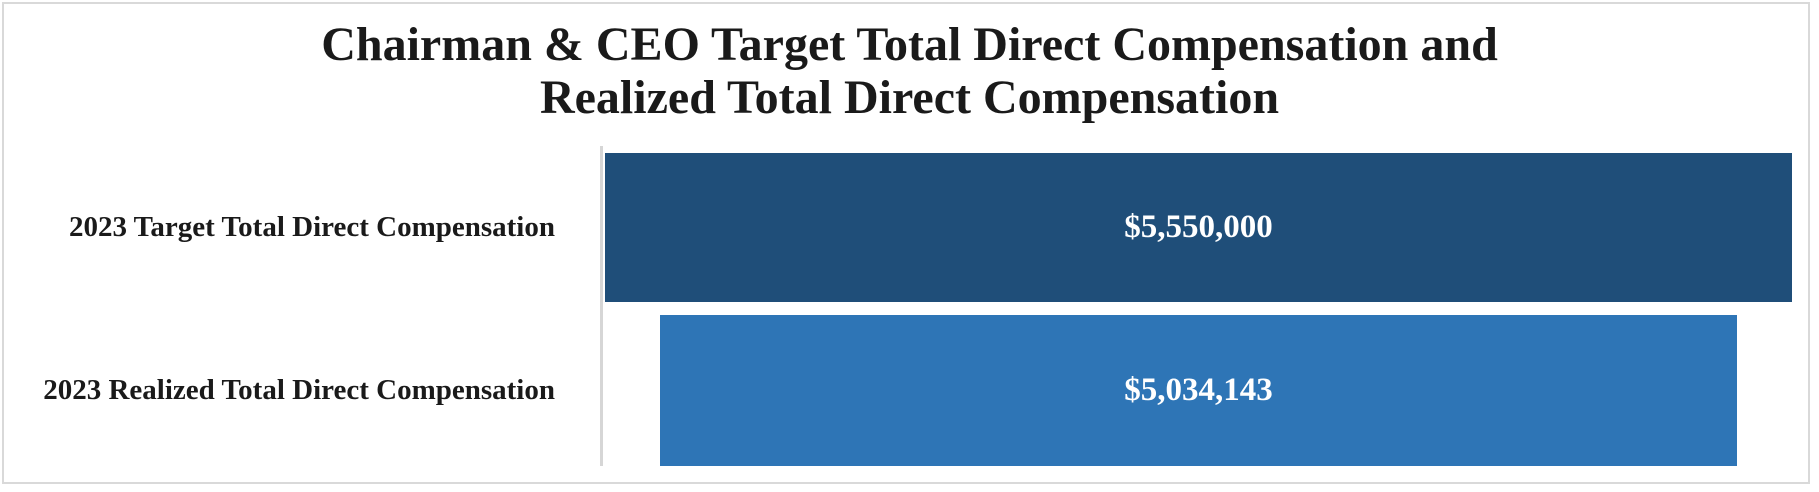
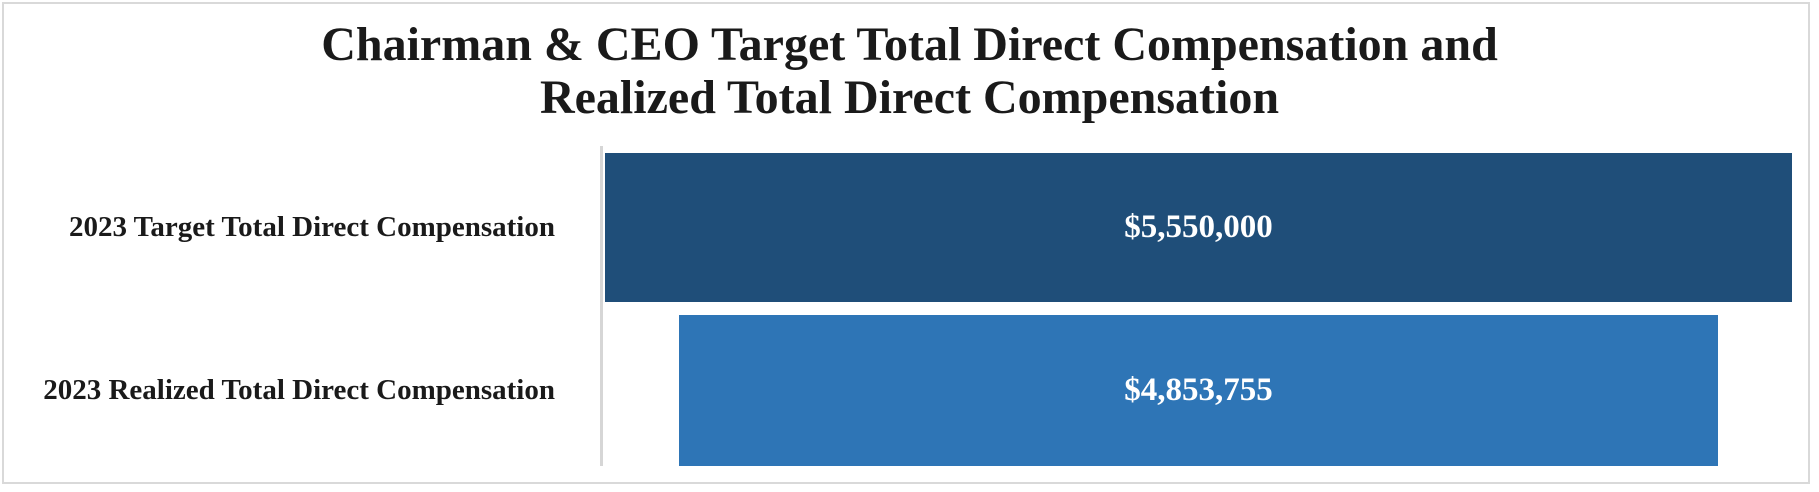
2023 Realized Total Direct Compensation: $5,034,143 -> $4,853,755
